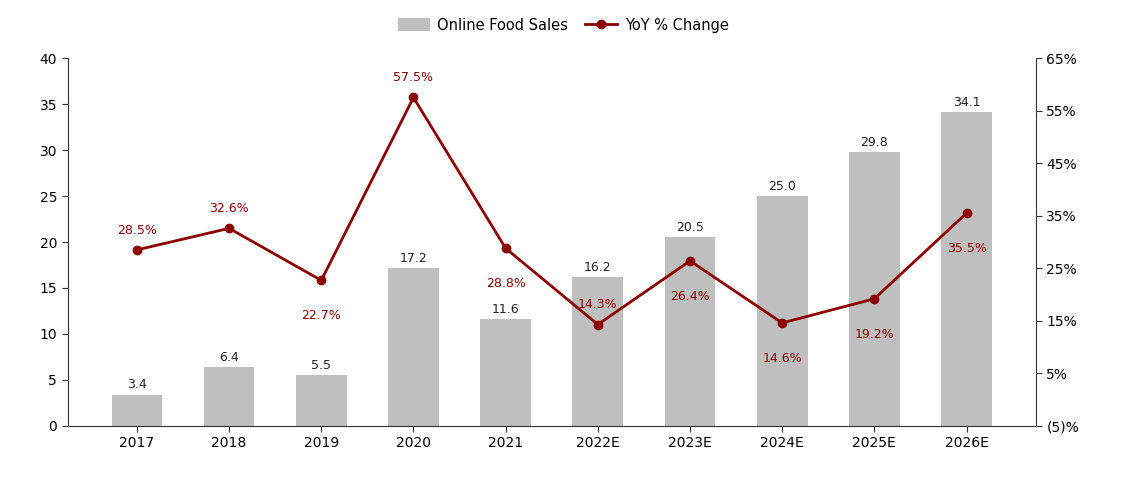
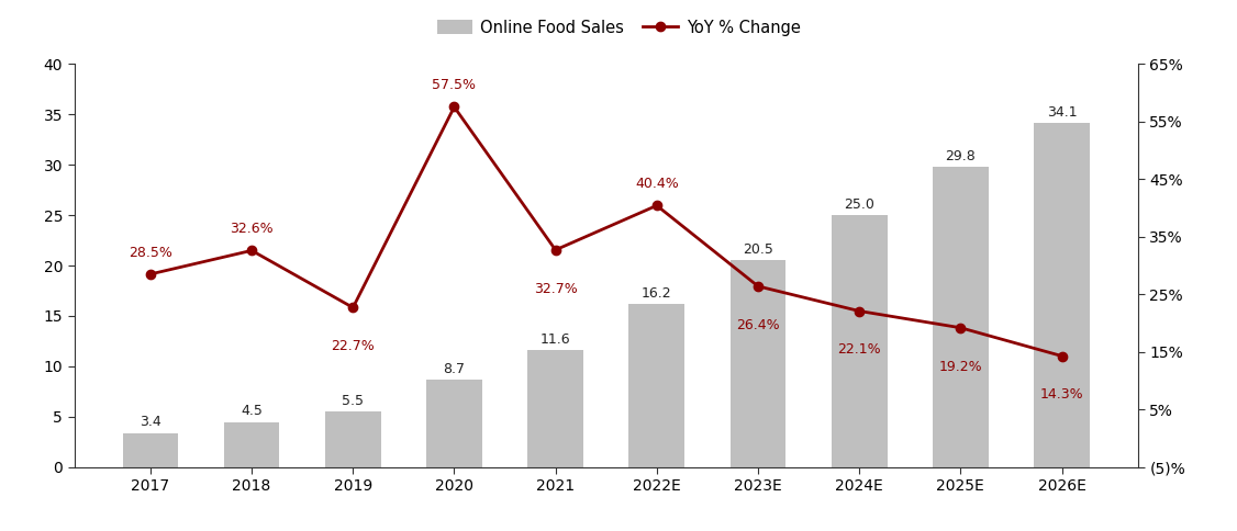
Online Food Sales/2018: 6.4 -> 4.5
Online Food Sales/2020: 17.2 -> 8.7
YoY % Change/2021: 28.8% -> 32.7%
YoY % Change/2022E: 14.3% -> 40.4%
YoY % Change/2024E: 14.6% -> 22.1%
YoY % Change/2026E: 35.5% -> 14.3%
